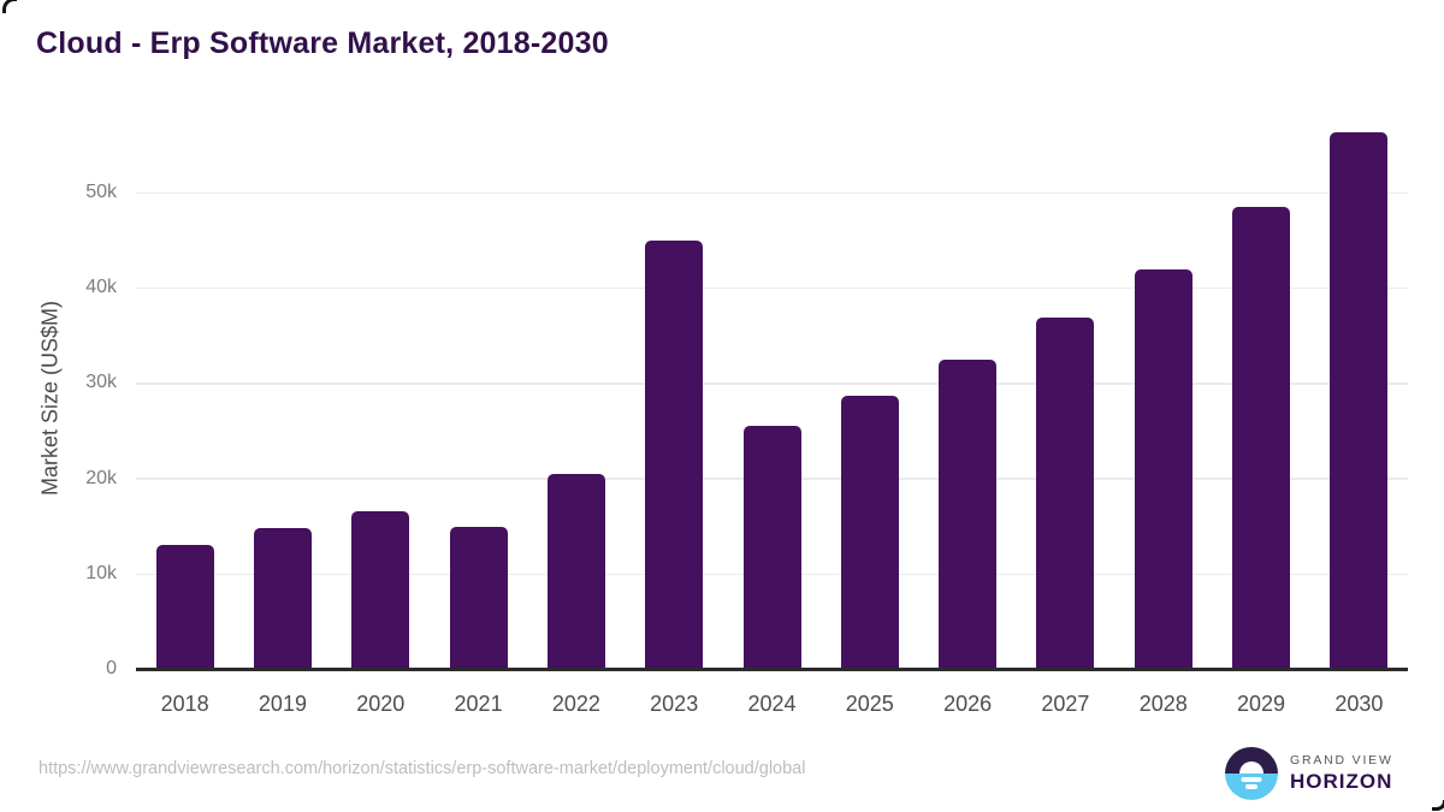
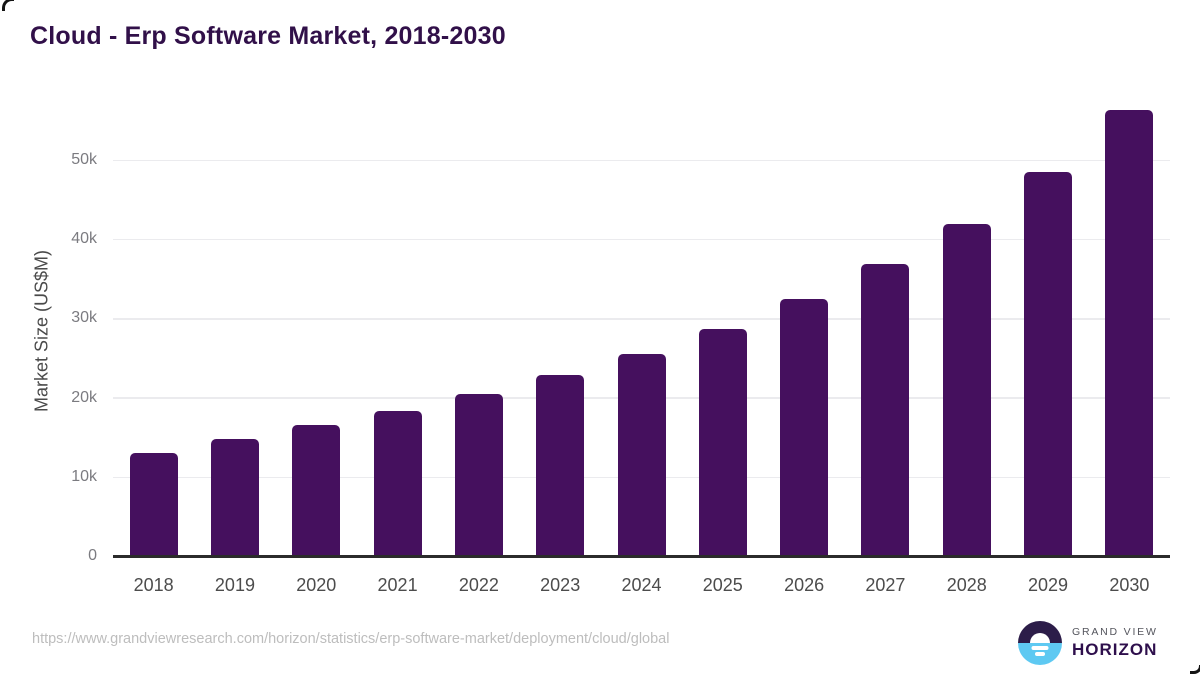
2021: 15k -> 18k
2023: 45k -> 23k
